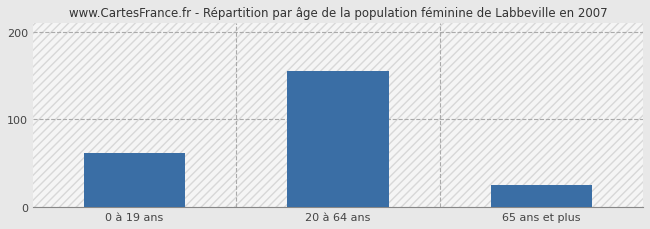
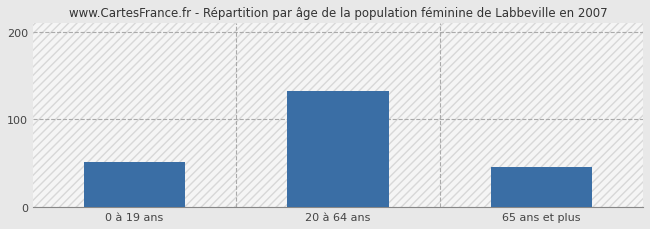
0 à 19 ans: 62 -> 52
20 à 64 ans: 155 -> 132
65 ans et plus: 25 -> 46
